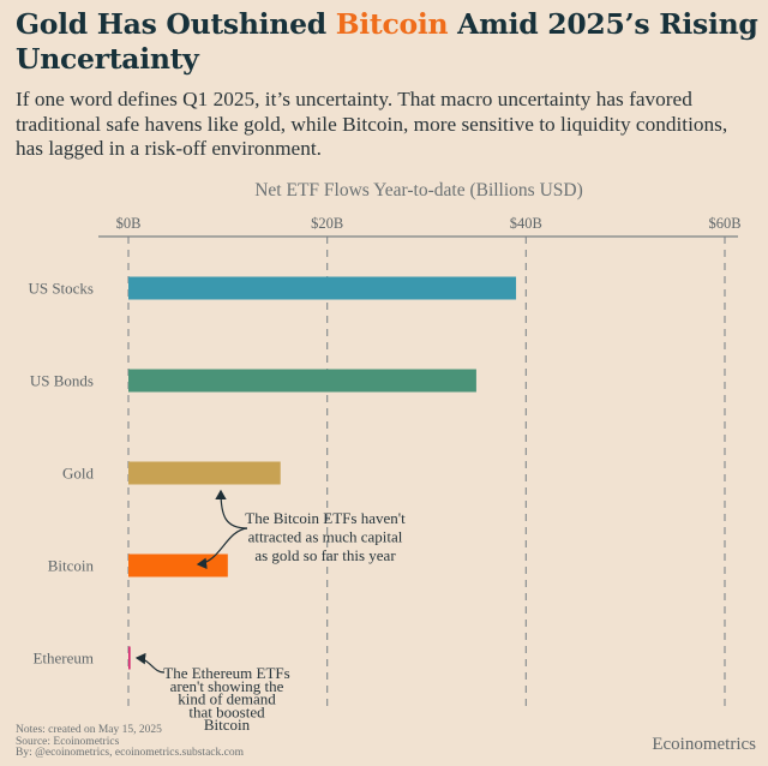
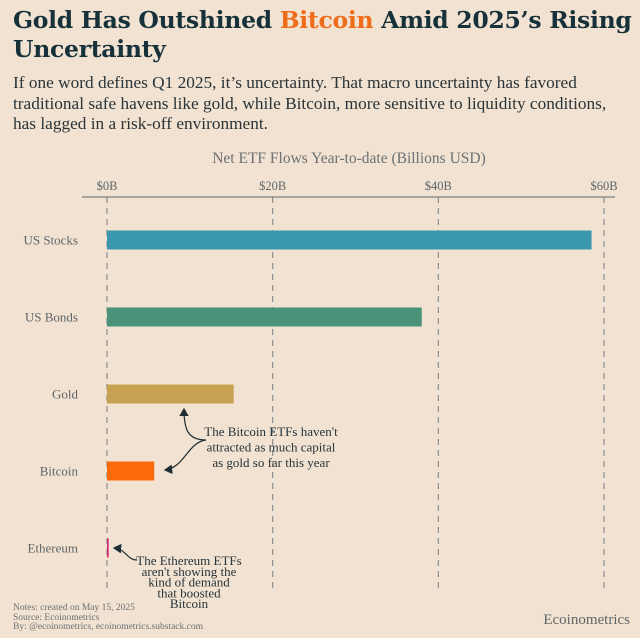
US Stocks: $39B -> $58B
US Bonds: $35B -> $38B
Bitcoin: $10B -> $6B
